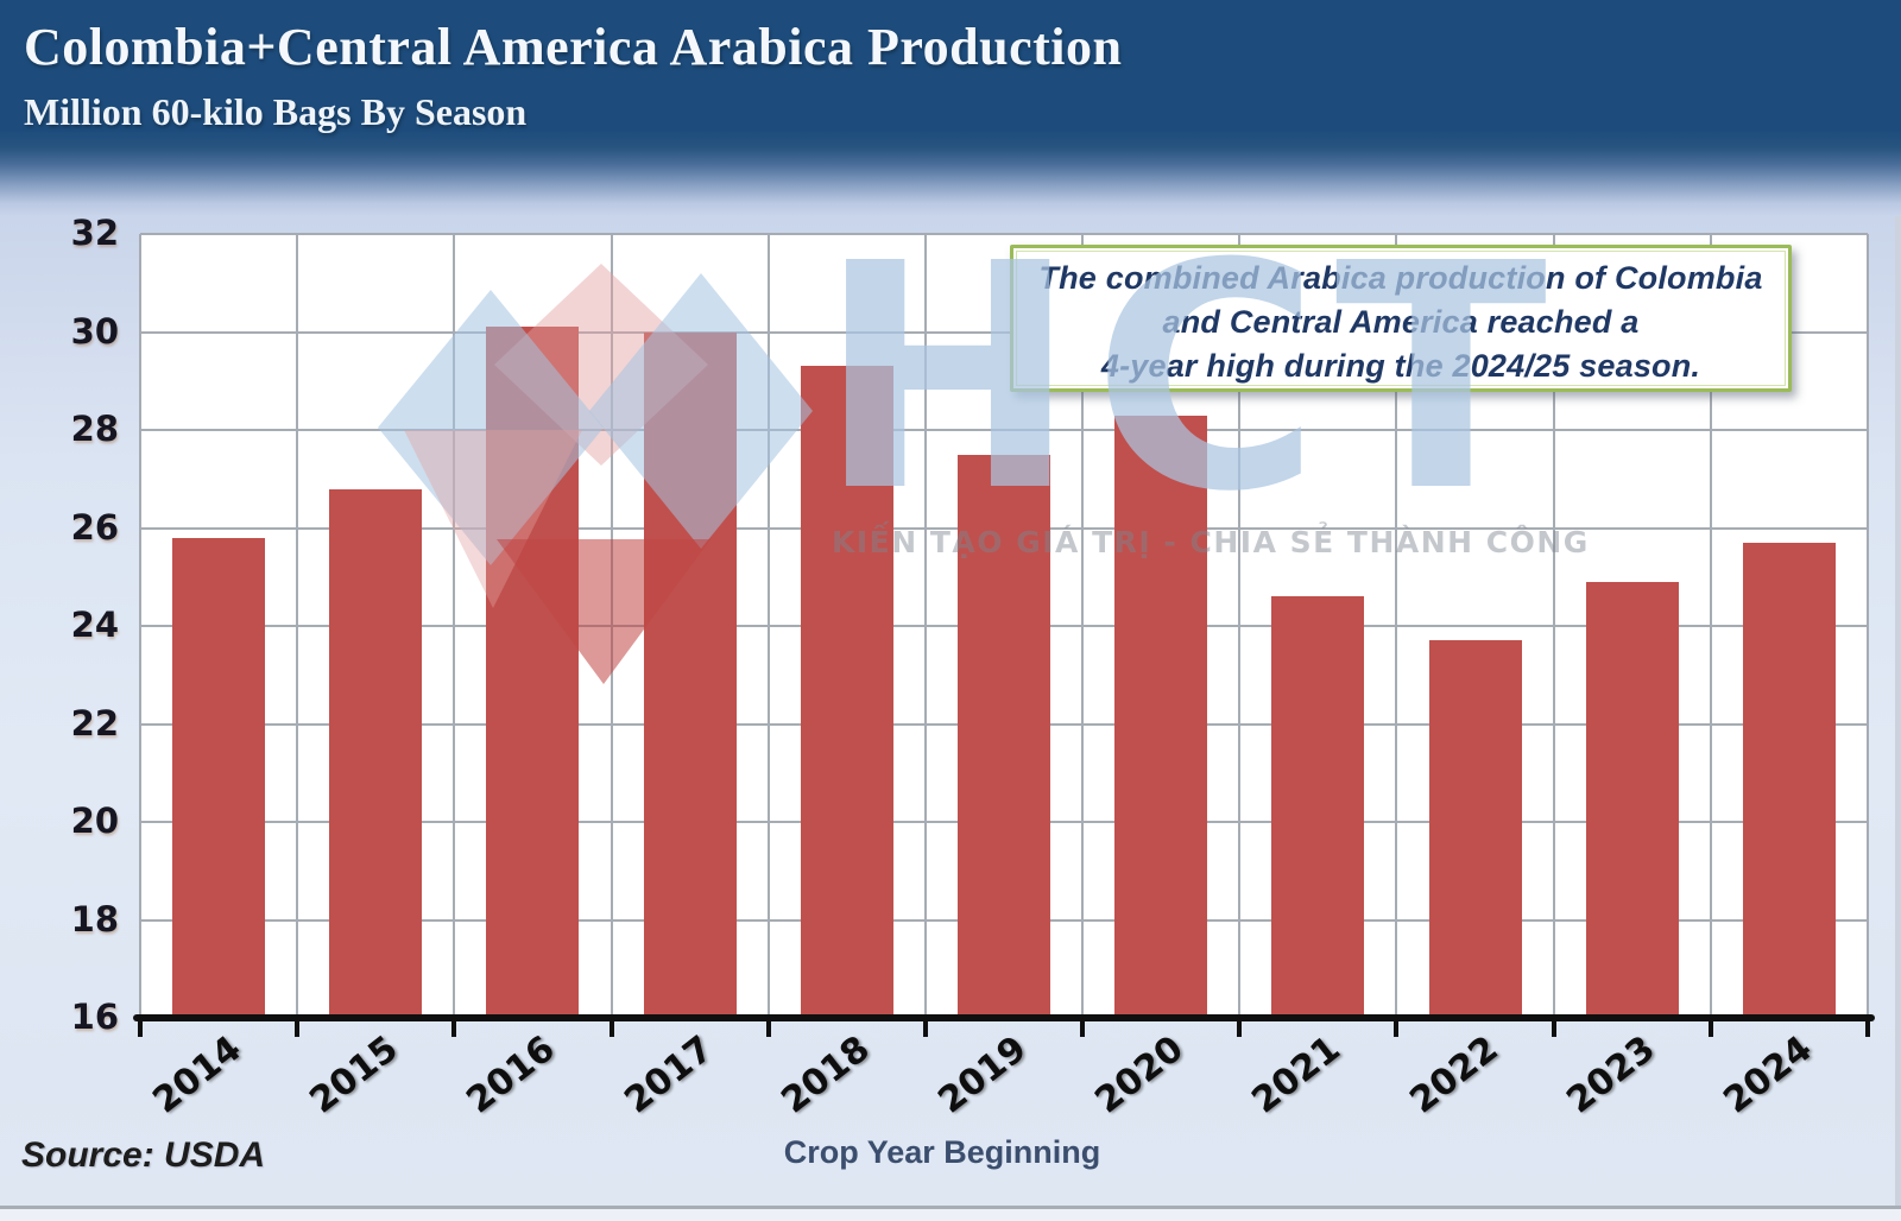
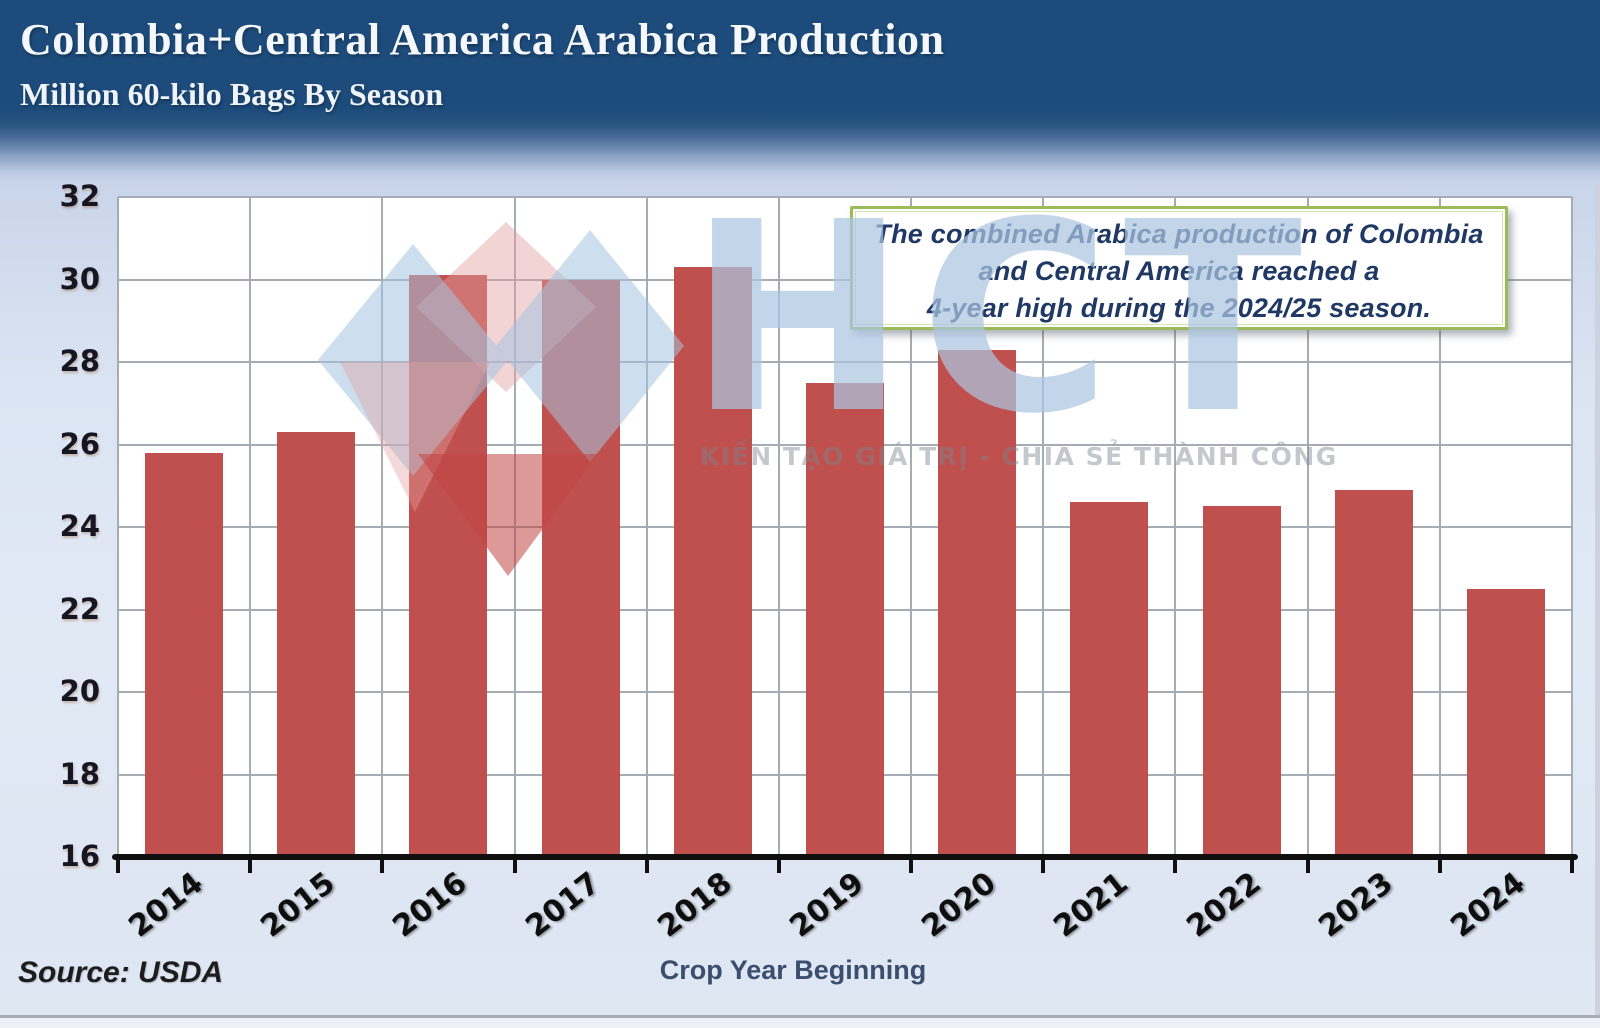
2015: 26.8 -> 26.3
2018: 29.3 -> 30.3
2022: 23.7 -> 24.5
2024: 25.7 -> 22.5
